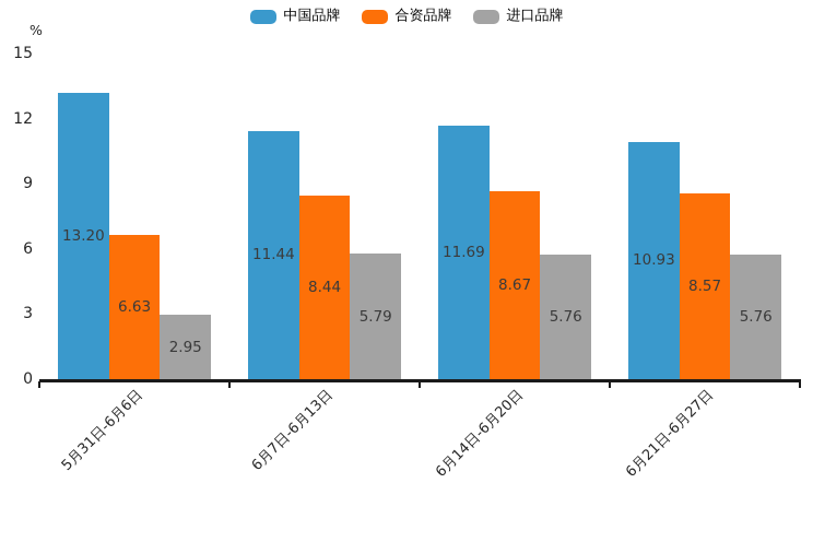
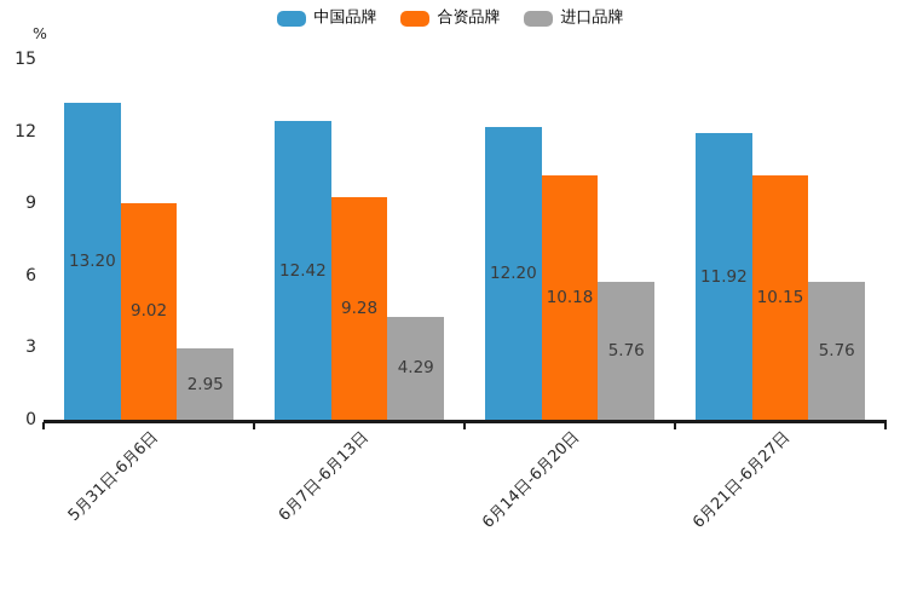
合资品牌/5月31日-6月6日: 6.63 -> 9.02
中国品牌/6月7日-6月13日: 11.44 -> 12.42
合资品牌/6月7日-6月13日: 8.44 -> 9.28
进口品牌/6月7日-6月13日: 5.79 -> 4.29
中国品牌/6月14日-6月20日: 11.69 -> 12.20
合资品牌/6月14日-6月20日: 8.67 -> 10.18
中国品牌/6月21日-6月27日: 10.93 -> 11.92
合资品牌/6月21日-6月27日: 8.57 -> 10.15
